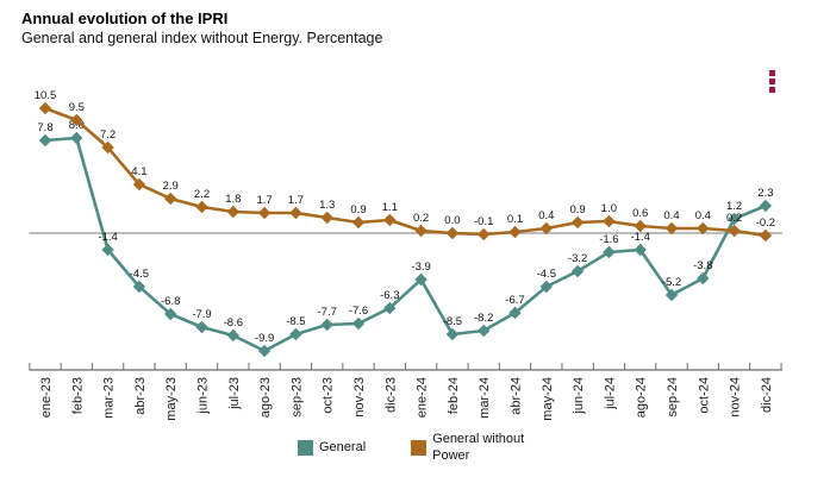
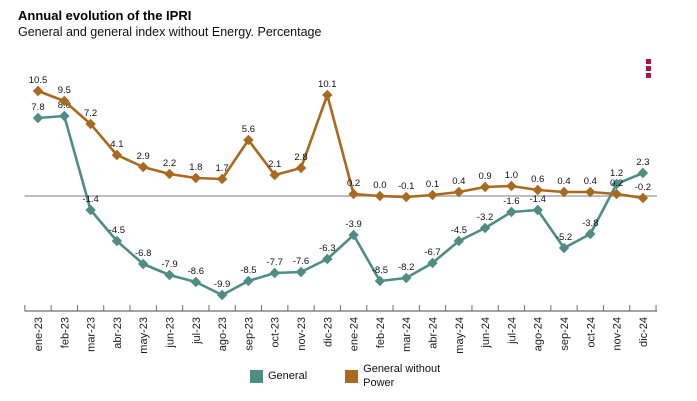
General without Power/sep-23: 1.7 -> 5.6
General without Power/oct-23: 1.3 -> 2.1
General without Power/nov-23: 0.9 -> 2.8
General without Power/dic-23: 1.1 -> 10.1
